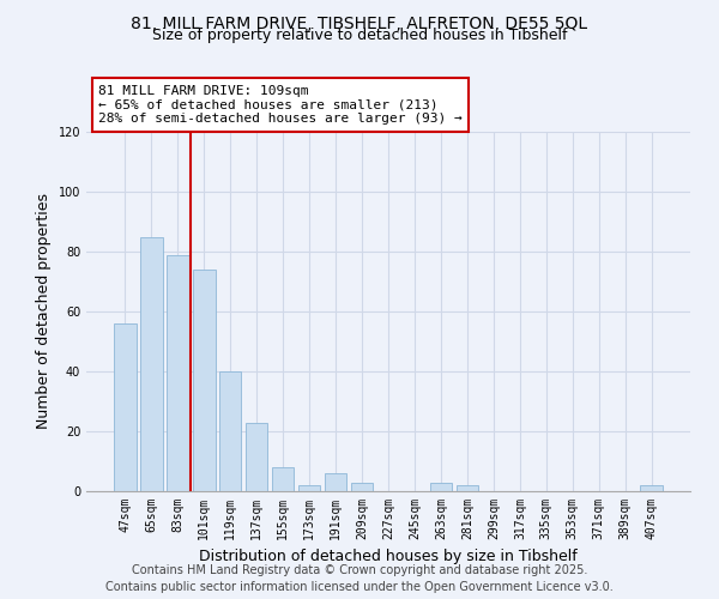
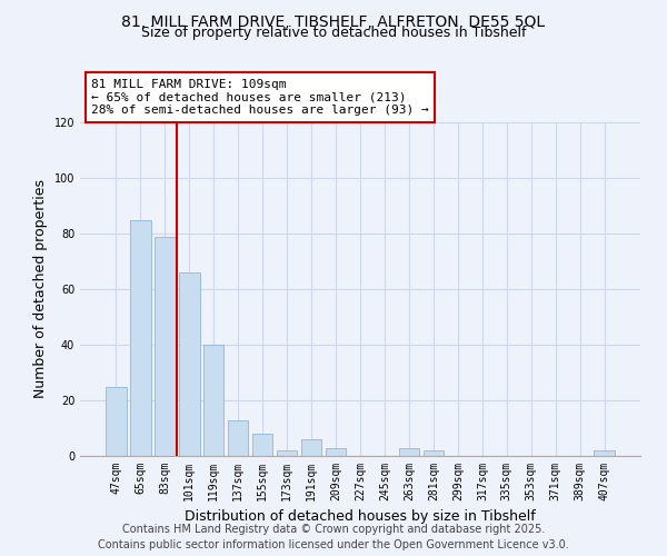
47sqm: 56 -> 25
101sqm: 74 -> 66
137sqm: 23 -> 13
